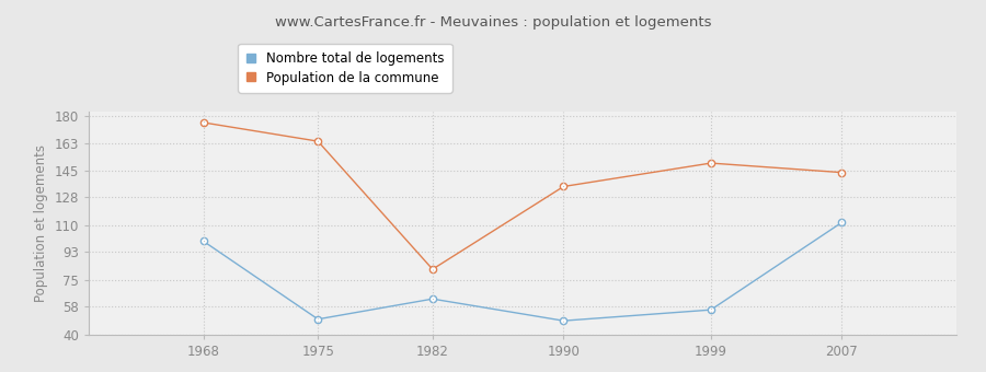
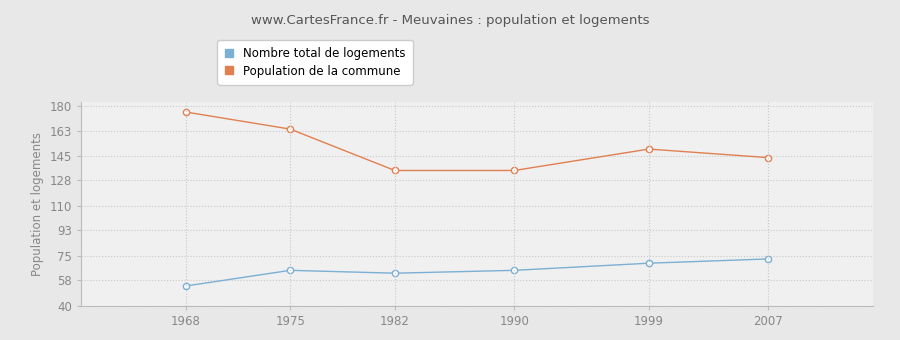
Nombre total de logements/1968: 100 -> 54
Nombre total de logements/1975: 50 -> 65
Population de la commune/1982: 82 -> 135
Nombre total de logements/1990: 49 -> 65
Nombre total de logements/1999: 56 -> 70
Nombre total de logements/2007: 112 -> 73
